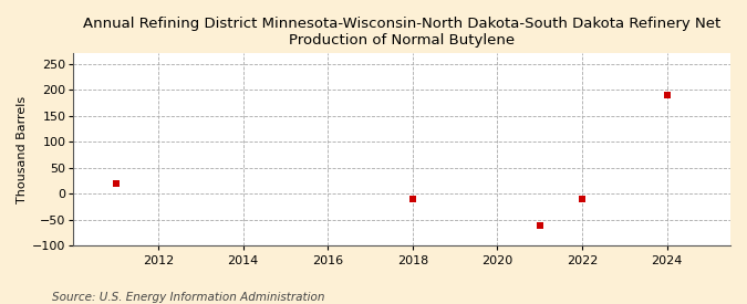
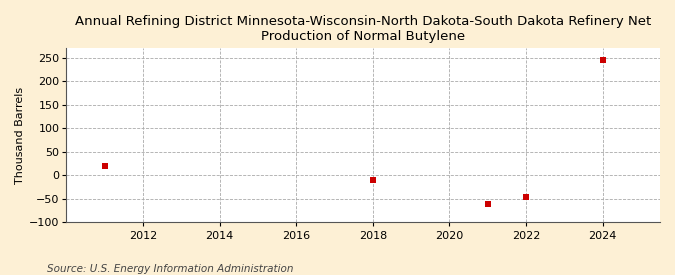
2022: -10 -> -45
2024: 190 -> 245
